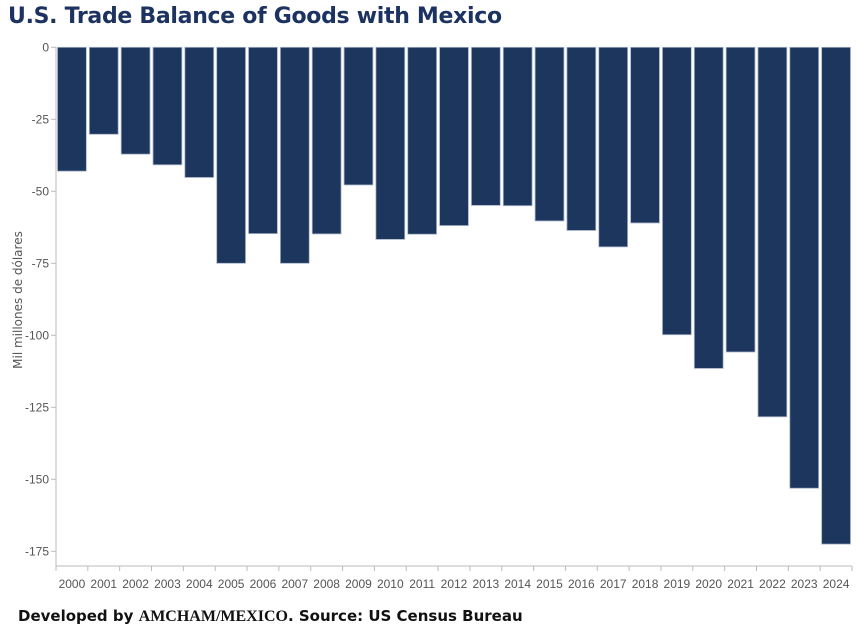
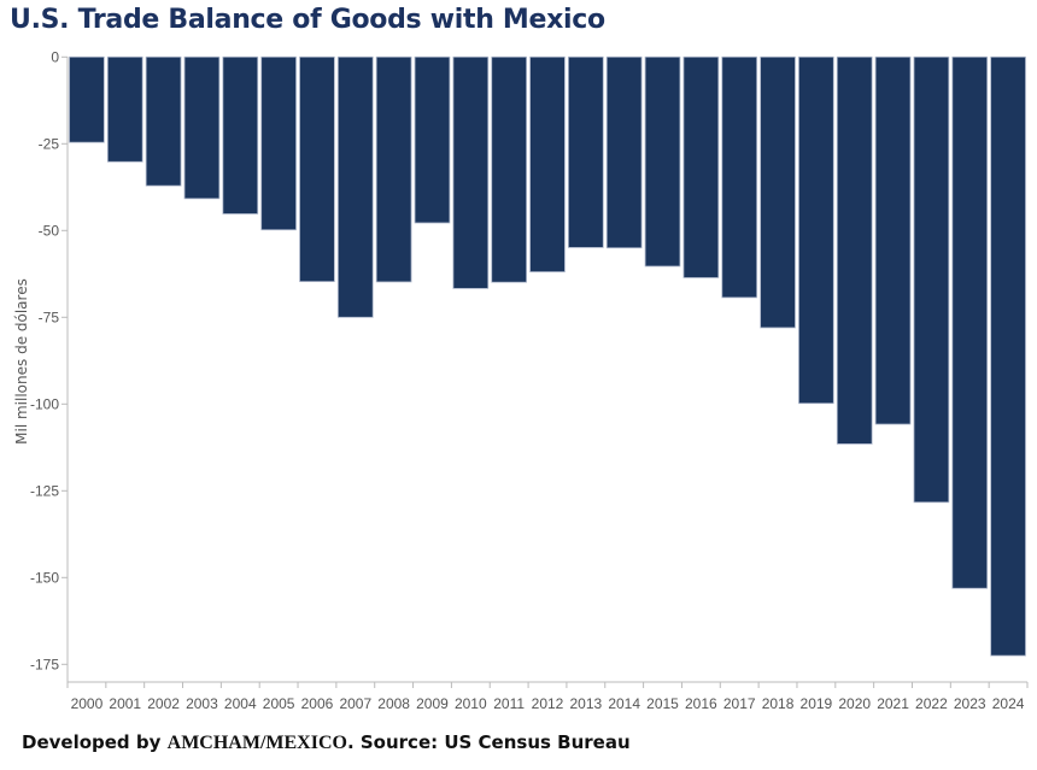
2000: -43 -> -25
2005: -75 -> -50
2018: -61 -> -78
